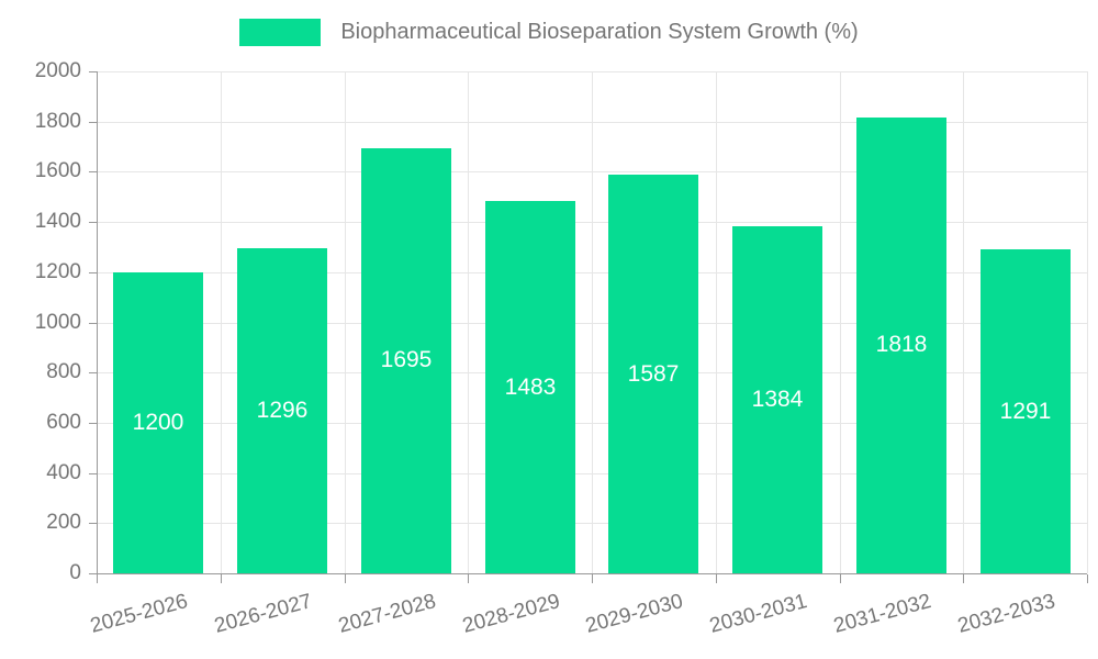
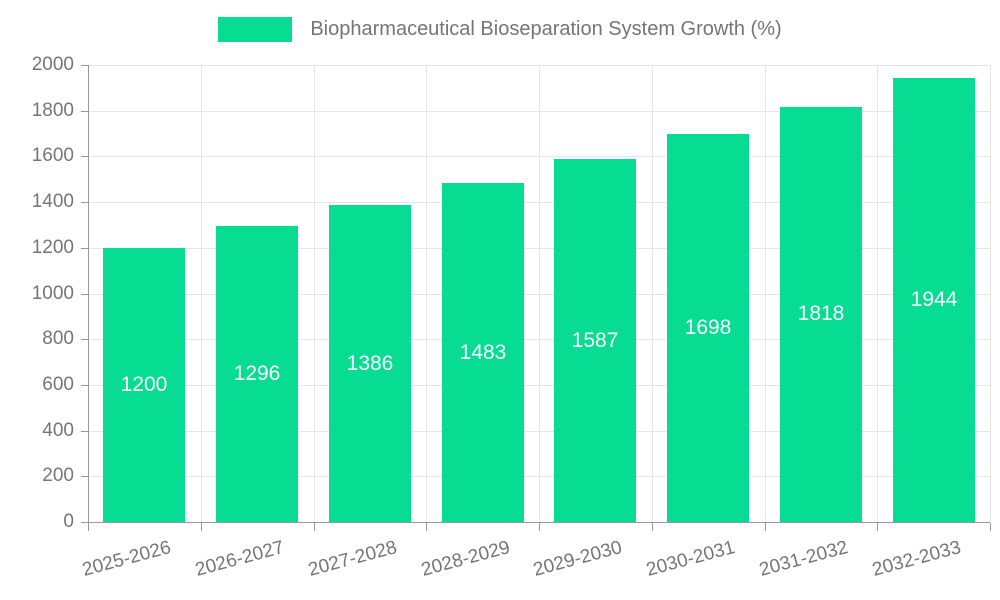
2027-2028: 1695 -> 1386
2030-2031: 1384 -> 1698
2032-2033: 1291 -> 1944
